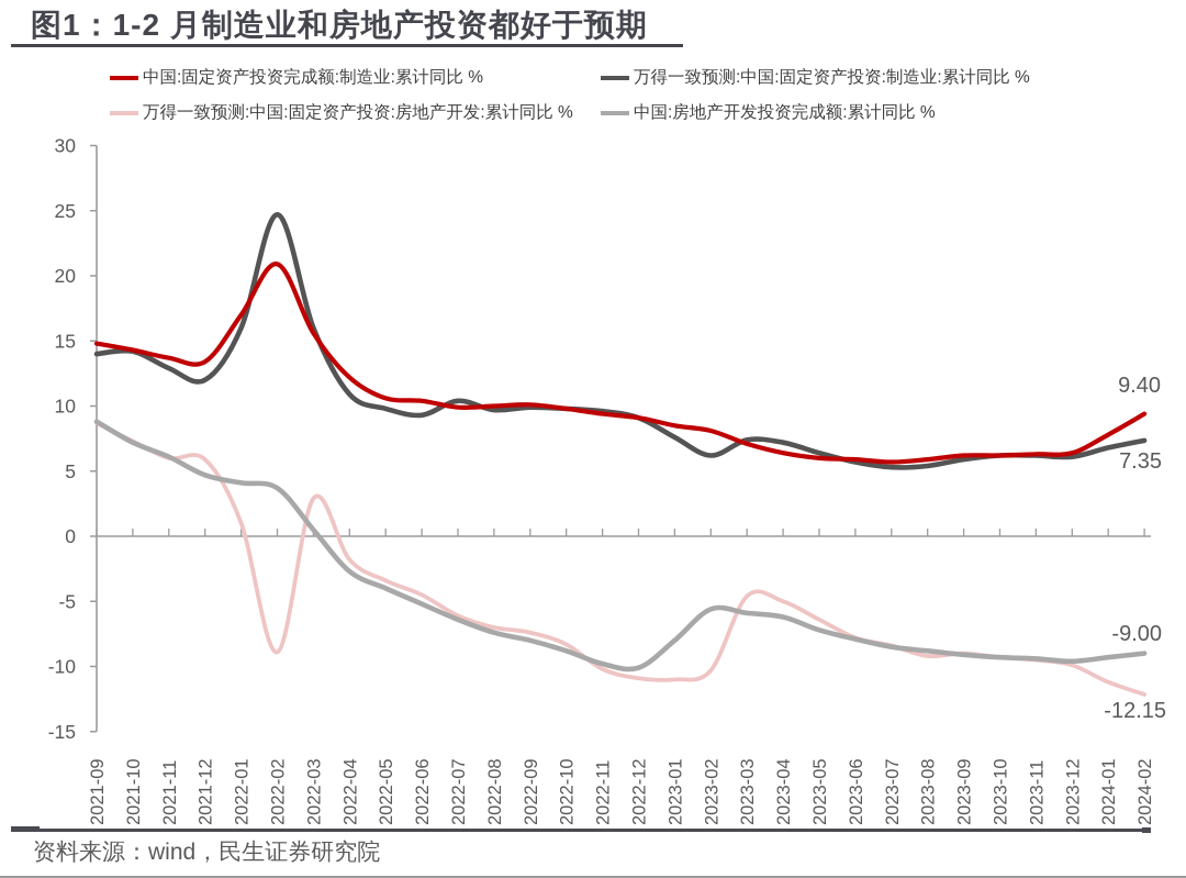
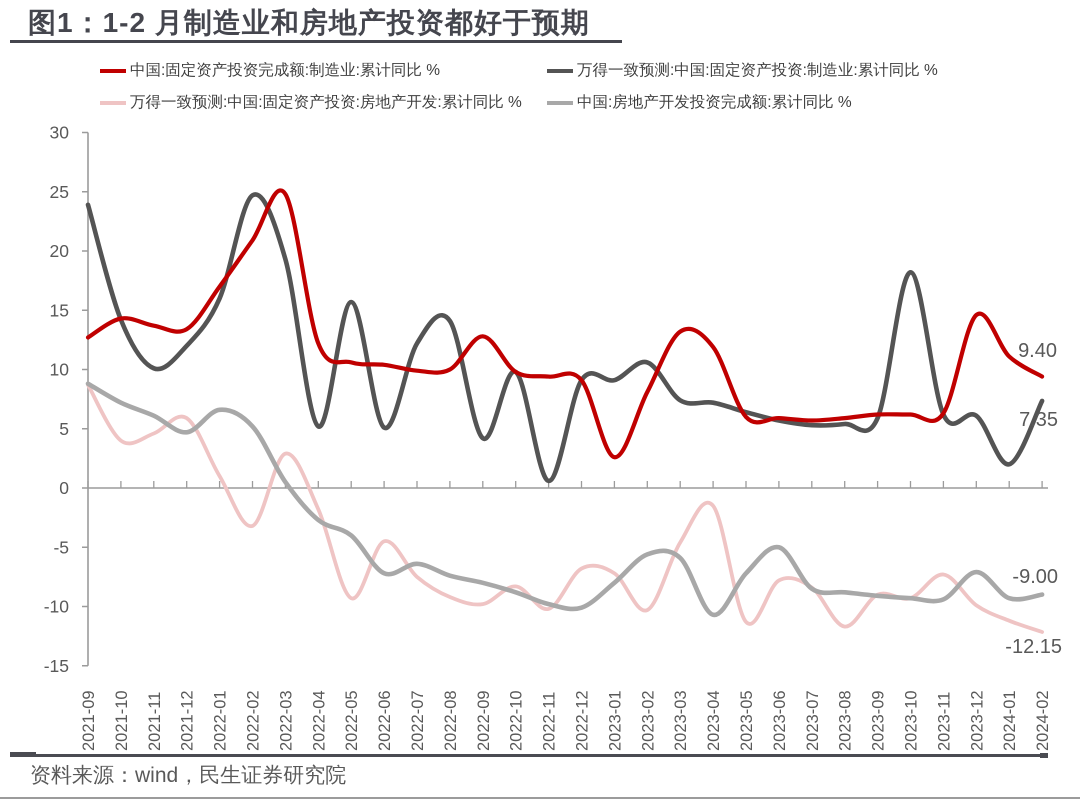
中国:固定资产投资完成额:制造业:累计同比 %/2021-09: 14.8 -> 12.7
万得一致预测:中国:固定资产投资:制造业:累计同比 %/2021-09: 14.0 -> 23.9
万得一致预测:中国:固定资产投资:房地产开发:累计同比 %/2021-10: 7.3 -> 4.0
万得一致预测:中国:固定资产投资:制造业:累计同比 %/2021-11: 12.9 -> 10.1
万得一致预测:中国:固定资产投资:房地产开发:累计同比 %/2021-11: 6.0 -> 4.6
中国:房地产开发投资完成额:累计同比 %/2022-01: 4.1 -> 6.6
万得一致预测:中国:固定资产投资:房地产开发:累计同比 %/2022-02: -8.9 -> -3.2
中国:房地产开发投资完成额:累计同比 %/2022-02: 3.7 -> 5.2
中国:固定资产投资完成额:制造业:累计同比 %/2022-03: 15.6 -> 24.8
万得一致预测:中国:固定资产投资:制造业:累计同比 %/2022-03: 16.0 -> 19.3
万得一致预测:中国:固定资产投资:制造业:累计同比 %/2022-04: 10.9 -> 5.2
万得一致预测:中国:固定资产投资:制造业:累计同比 %/2022-05: 9.8 -> 15.7
万得一致预测:中国:固定资产投资:房地产开发:累计同比 %/2022-05: -3.4 -> -9.3
万得一致预测:中国:固定资产投资:制造业:累计同比 %/2022-06: 9.3 -> 5.1
中国:房地产开发投资完成额:累计同比 %/2022-06: -5.2 -> -7.2
万得一致预测:中国:固定资产投资:制造业:累计同比 %/2022-07: 10.4 -> 12.2
万得一致预测:中国:固定资产投资:房地产开发:累计同比 %/2022-07: -6.1 -> -7.5
万得一致预测:中国:固定资产投资:制造业:累计同比 %/2022-08: 9.7 -> 14.1
万得一致预测:中国:固定资产投资:房地产开发:累计同比 %/2022-08: -7.0 -> -9.2
中国:固定资产投资完成额:制造业:累计同比 %/2022-09: 10.1 -> 12.8
万得一致预测:中国:固定资产投资:制造业:累计同比 %/2022-09: 9.9 -> 4.2
万得一致预测:中国:固定资产投资:房地产开发:累计同比 %/2022-09: -7.4 -> -9.8
万得一致预测:中国:固定资产投资:制造业:累计同比 %/2022-11: 9.6 -> 0.6
万得一致预测:中国:固定资产投资:房地产开发:累计同比 %/2022-12: -10.9 -> -6.8
中国:固定资产投资完成额:制造业:累计同比 %/2023-01: 8.5 -> 2.6
万得一致预测:中国:固定资产投资:制造业:累计同比 %/2023-01: 7.6 -> 9.1
万得一致预测:中国:固定资产投资:房地产开发:累计同比 %/2023-01: -11.0 -> -7.2
万得一致预测:中国:固定资产投资:制造业:累计同比 %/2023-02: 6.2 -> 10.6
中国:固定资产投资完成额:制造业:累计同比 %/2023-03: 7.1 -> 13.2
中国:固定资产投资完成额:制造业:累计同比 %/2023-04: 6.4 -> 11.9
万得一致预测:中国:固定资产投资:房地产开发:累计同比 %/2023-04: -5.0 -> -1.5
中国:房地产开发投资完成额:累计同比 %/2023-04: -6.2 -> -10.7
万得一致预测:中国:固定资产投资:房地产开发:累计同比 %/2023-05: -6.4 -> -11.3
中国:房地产开发投资完成额:累计同比 %/2023-06: -7.9 -> -5.0
万得一致预测:中国:固定资产投资:房地产开发:累计同比 %/2023-08: -9.2 -> -11.7
万得一致预测:中国:固定资产投资:制造业:累计同比 %/2023-10: 6.2 -> 18.2
万得一致预测:中国:固定资产投资:房地产开发:累计同比 %/2023-11: -9.5 -> -7.3
中国:固定资产投资完成额:制造业:累计同比 %/2023-12: 6.4 -> 14.6
中国:房地产开发投资完成额:累计同比 %/2023-12: -9.6 -> -7.1
中国:固定资产投资完成额:制造业:累计同比 %/2024-01: 7.8 -> 11.1
万得一致预测:中国:固定资产投资:制造业:累计同比 %/2024-01: 6.8 -> 2.0
